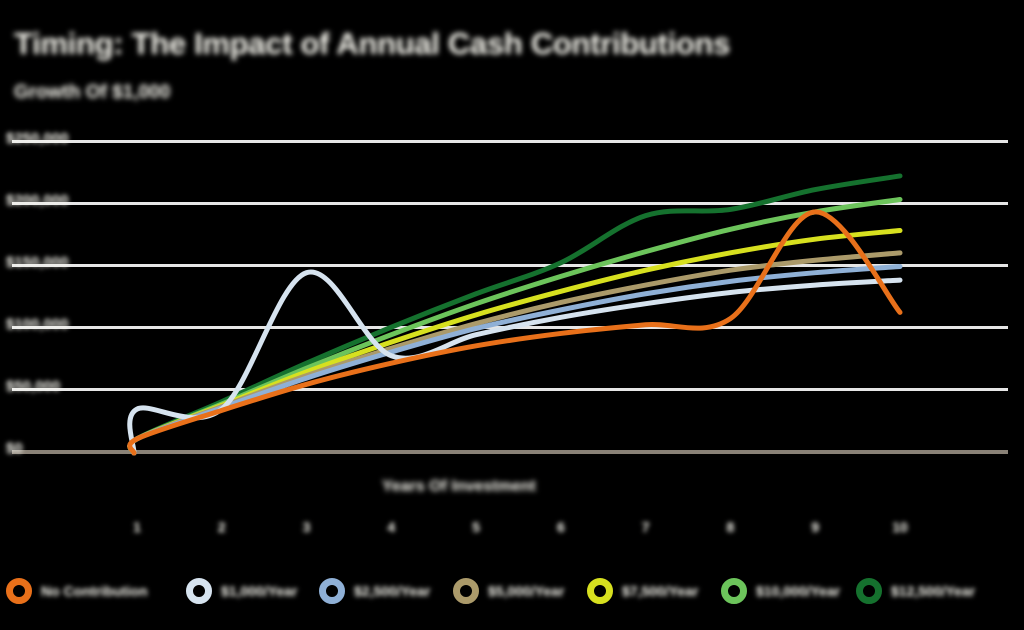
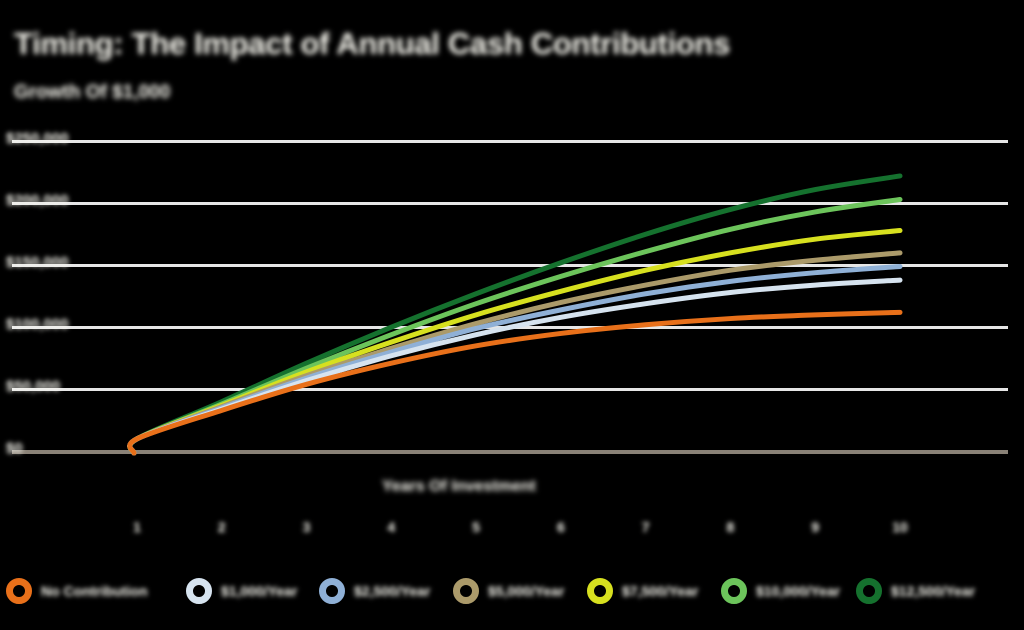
$1,000/Year/1: $33000 -> $9000
$1,000/Year/3: $143000 -> $56000
$12,500/Year/7: $189000 -> $174000
No Contribution/9: $192000 -> $109000
